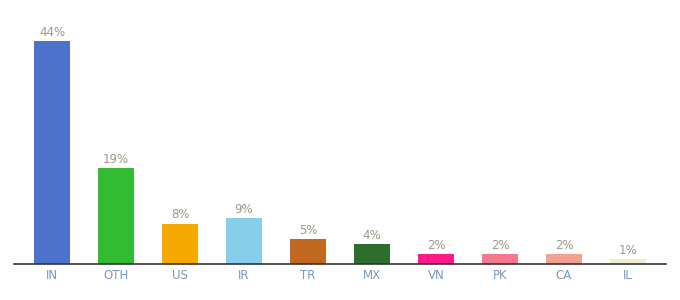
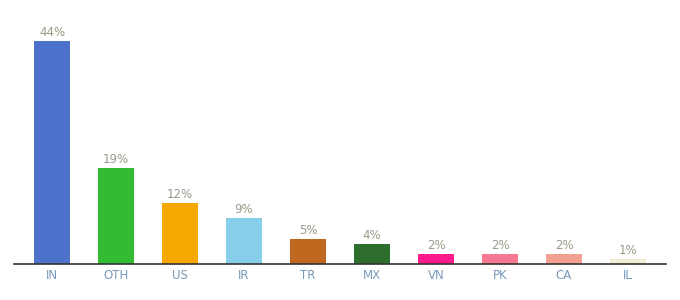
US: 8% -> 12%
